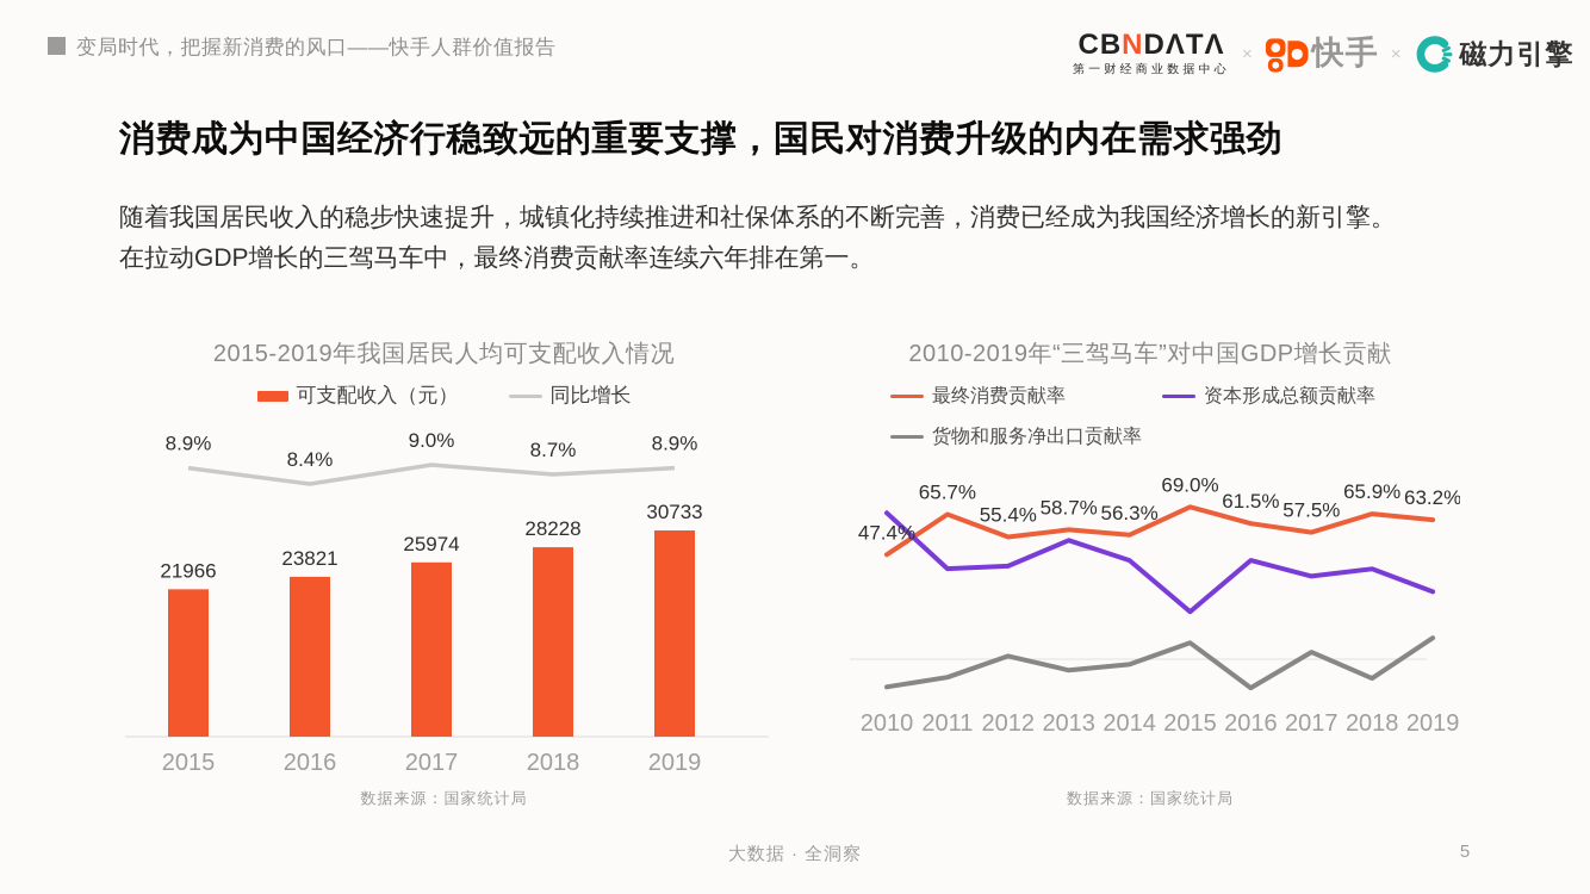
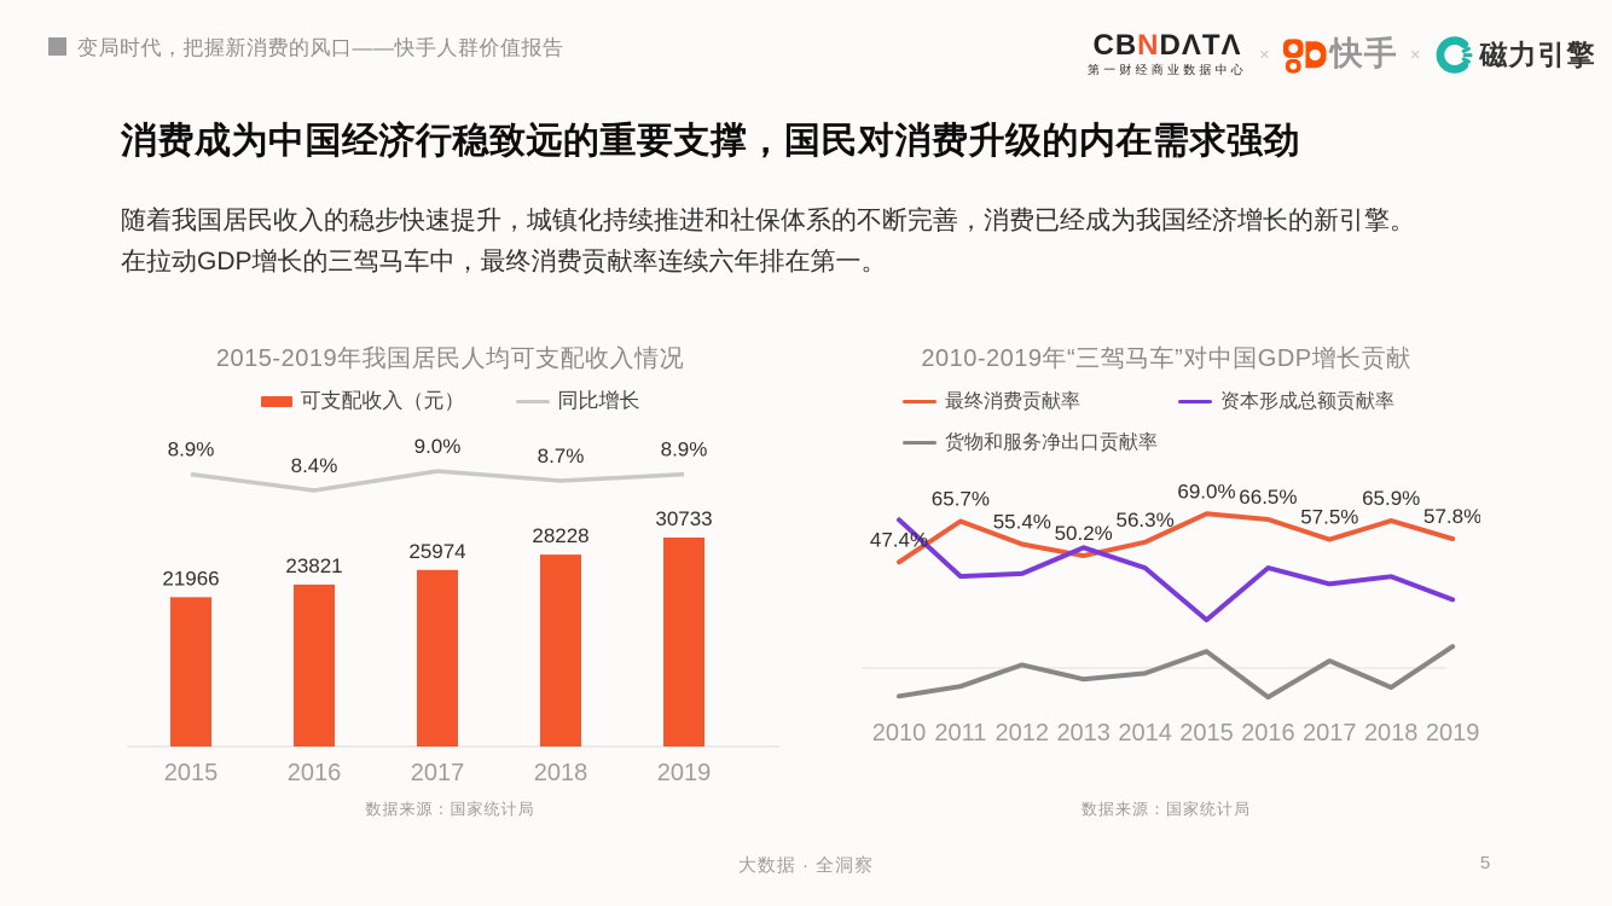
2010-2019年“三驾马车”对中国GDP增长贡献/最终消费贡献率/2013: 58.7% -> 50.2%
2010-2019年“三驾马车”对中国GDP增长贡献/最终消费贡献率/2016: 61.5% -> 66.5%
2010-2019年“三驾马车”对中国GDP增长贡献/最终消费贡献率/2019: 63.2% -> 57.8%
